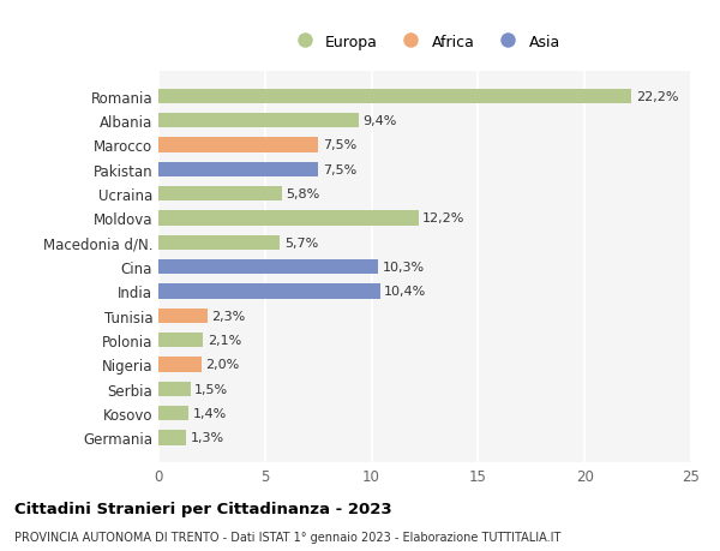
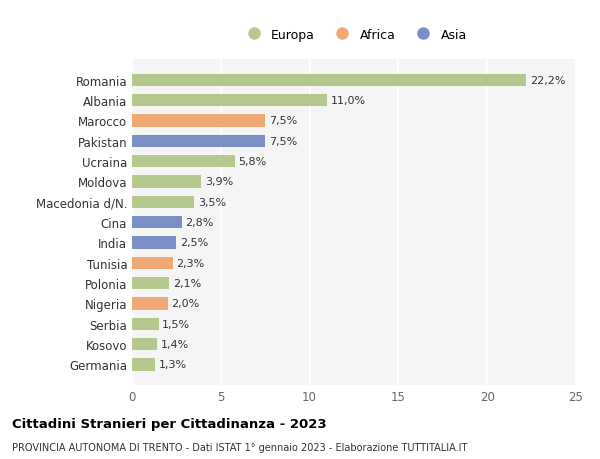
Albania: 9,4% -> 11,0%
Moldova: 12,2% -> 3,9%
Macedonia d/N.: 5,7% -> 3,5%
Cina: 10,3% -> 2,8%
India: 10,4% -> 2,5%
